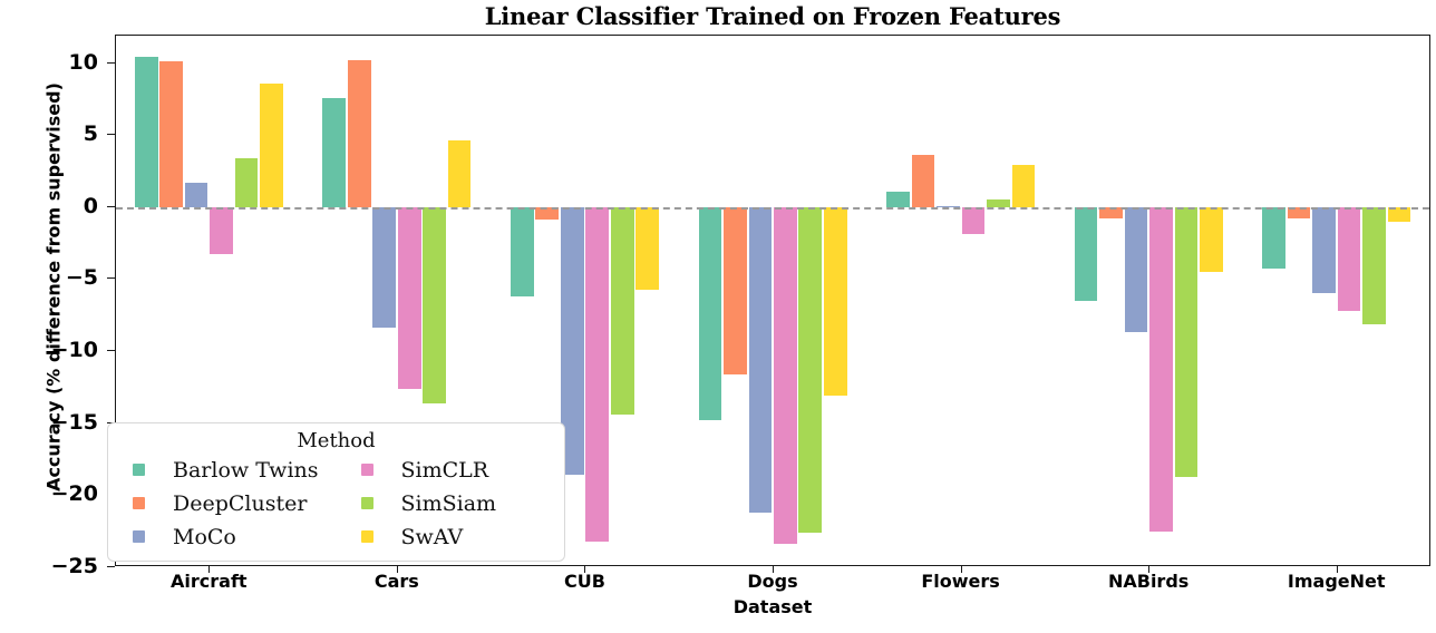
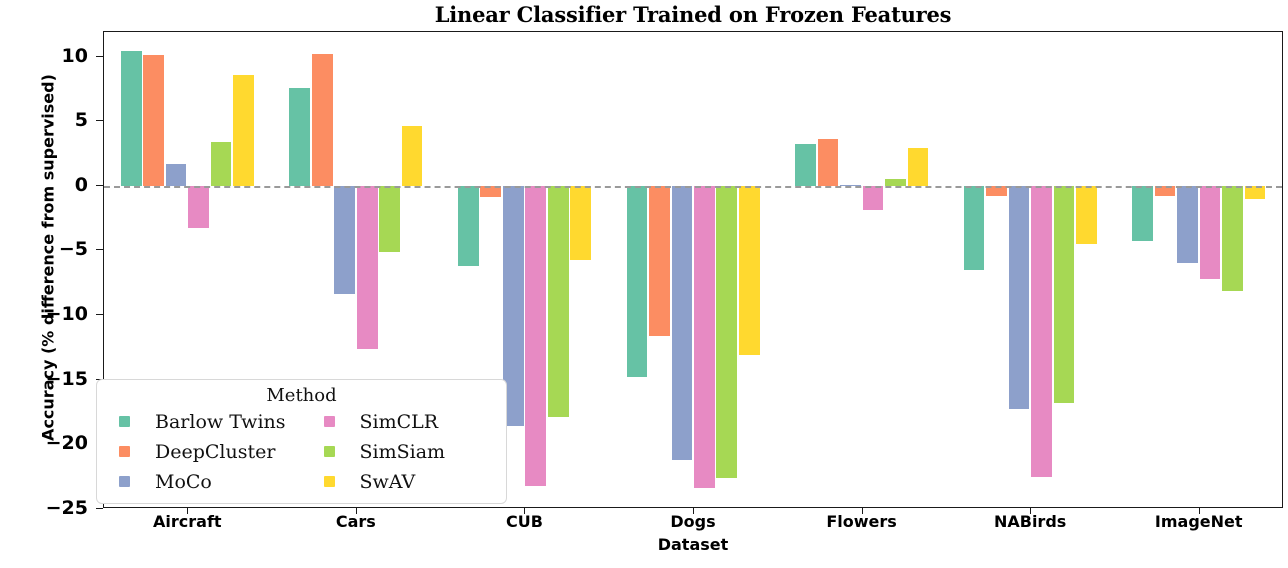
SimSiam/Cars: -13.6 -> -5.1
SimSiam/CUB: -14.4 -> -17.9
Barlow Twins/Flowers: 1.1 -> 3.2
MoCo/NABirds: -8.7 -> -17.3
SimSiam/NABirds: -18.7 -> -16.8
